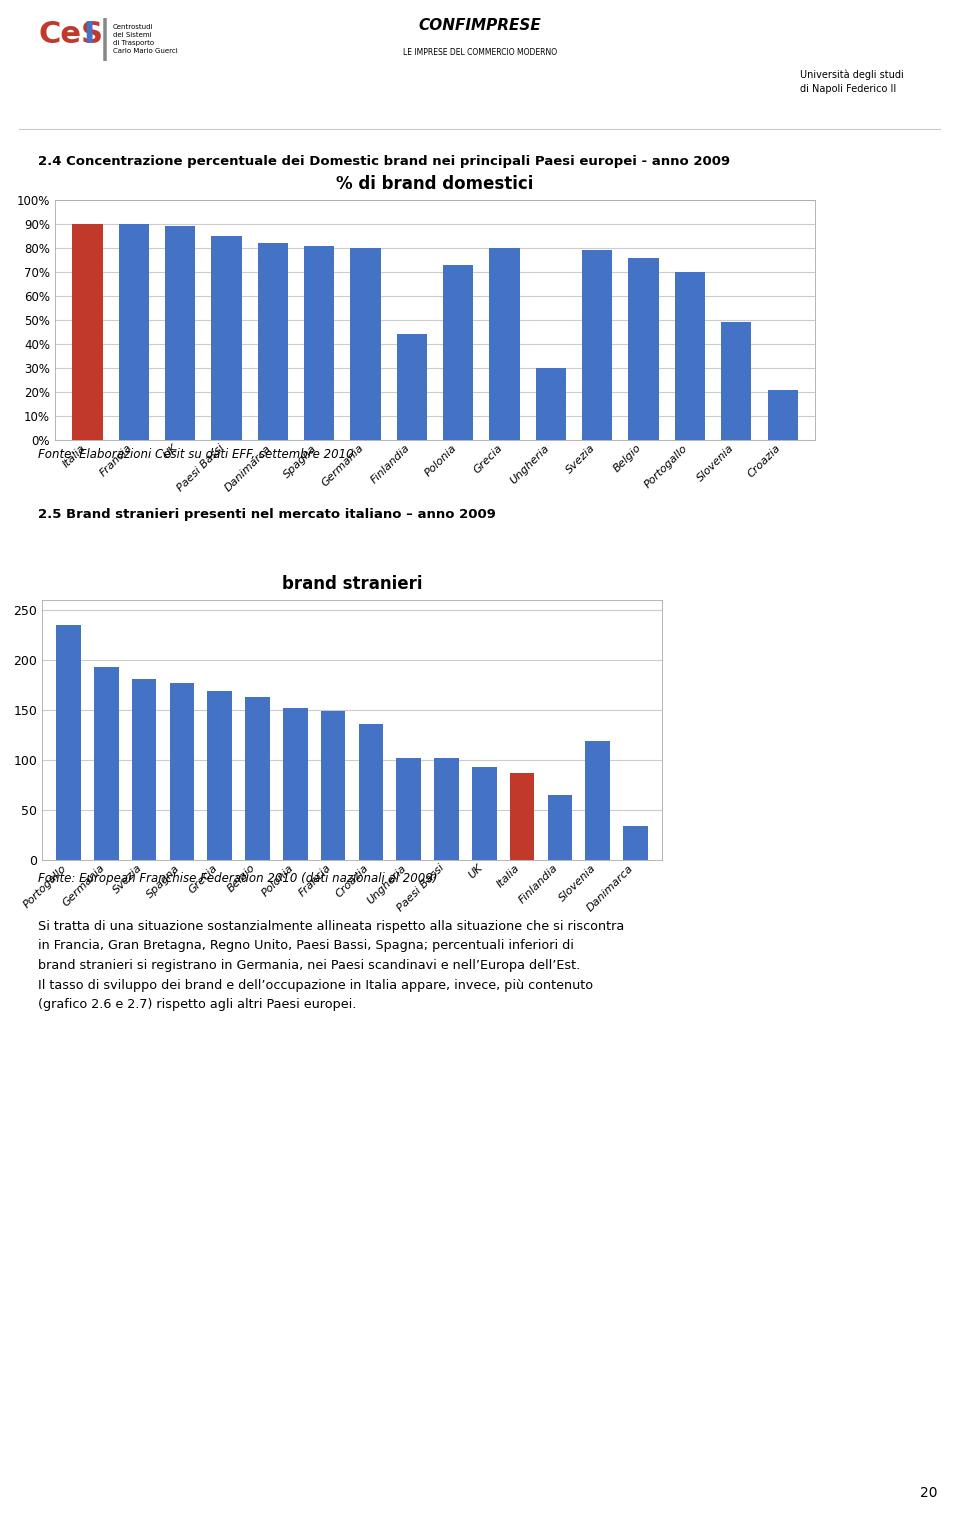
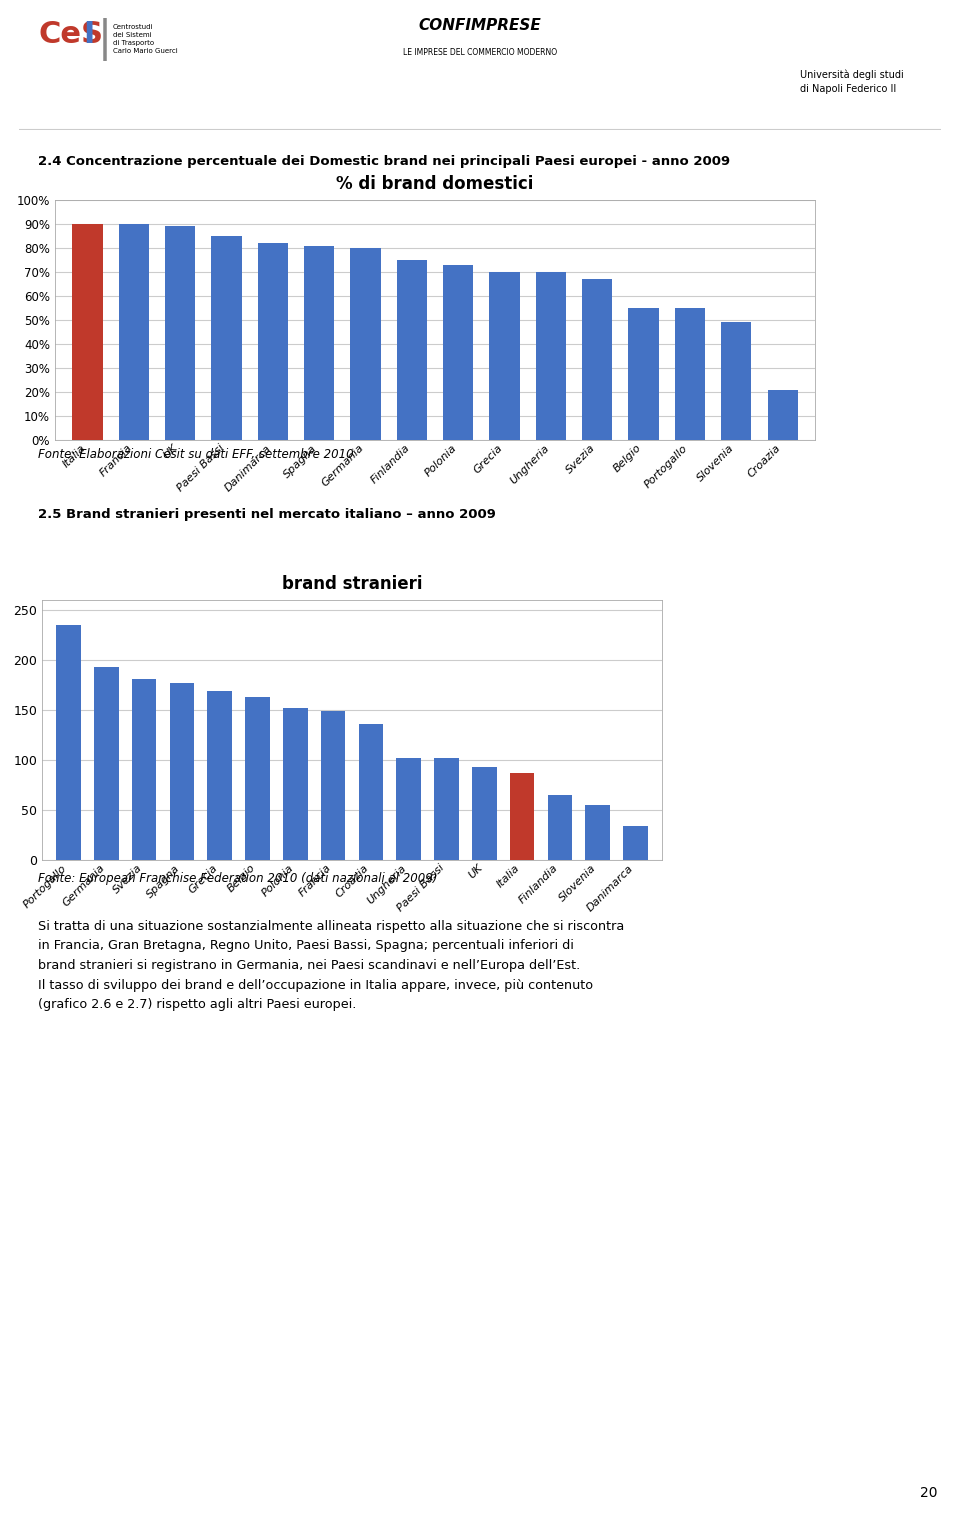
% di brand domestici/Finlandia: 44% -> 75%
% di brand domestici/Grecia: 80% -> 70%
% di brand domestici/Ungheria: 30% -> 70%
% di brand domestici/Svezia: 79% -> 67%
% di brand domestici/Belgio: 76% -> 55%
% di brand domestici/Portogallo: 70% -> 55%
brand stranieri/Slovenia: 119 -> 55
